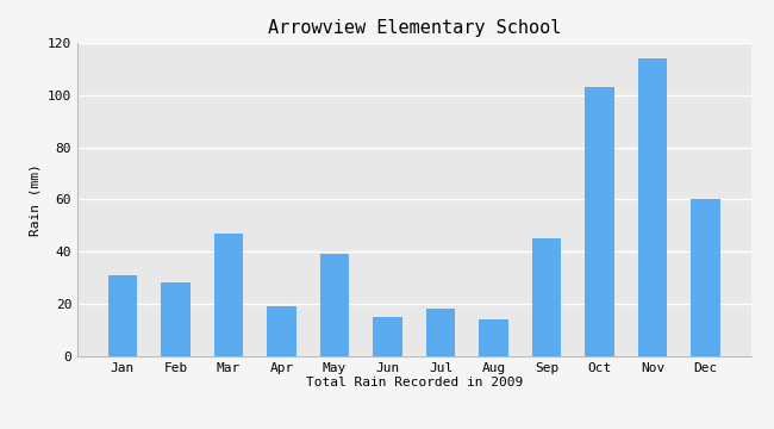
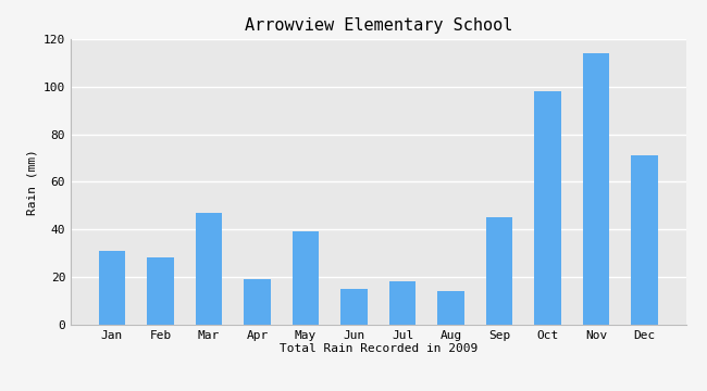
Oct: 103 -> 98
Dec: 60 -> 71
